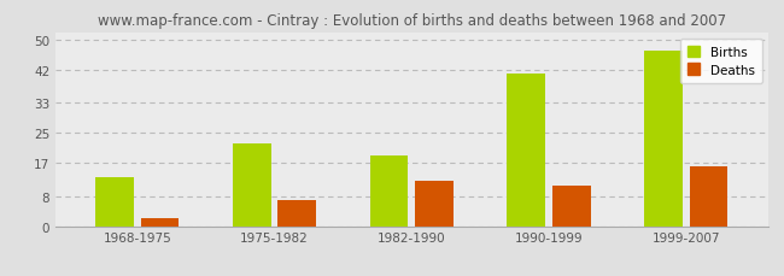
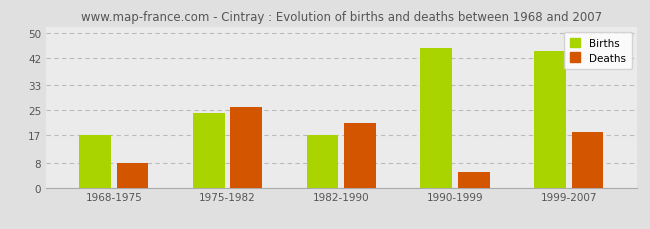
Births/1968-1975: 13 -> 17
Deaths/1968-1975: 2 -> 8
Births/1975-1982: 22 -> 24
Deaths/1975-1982: 7 -> 26
Births/1982-1990: 19 -> 17
Deaths/1982-1990: 12 -> 21
Births/1990-1999: 41 -> 45
Deaths/1990-1999: 11 -> 5
Births/1999-2007: 47 -> 44
Deaths/1999-2007: 16 -> 18
